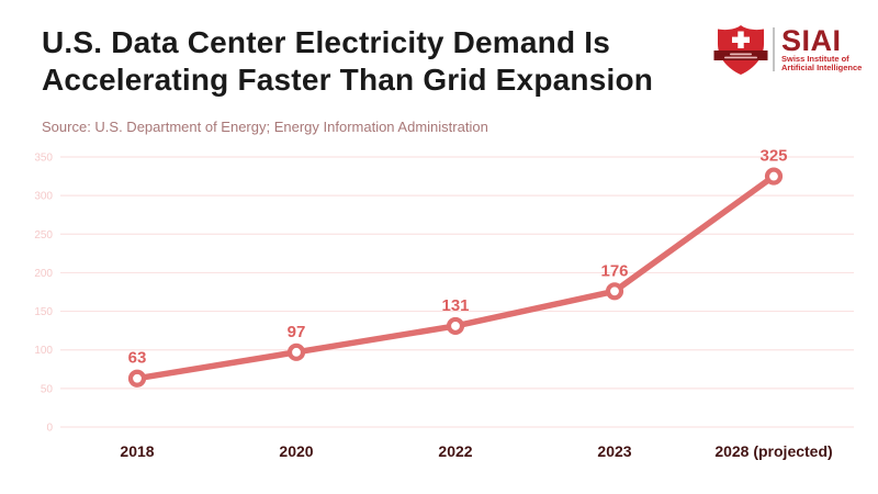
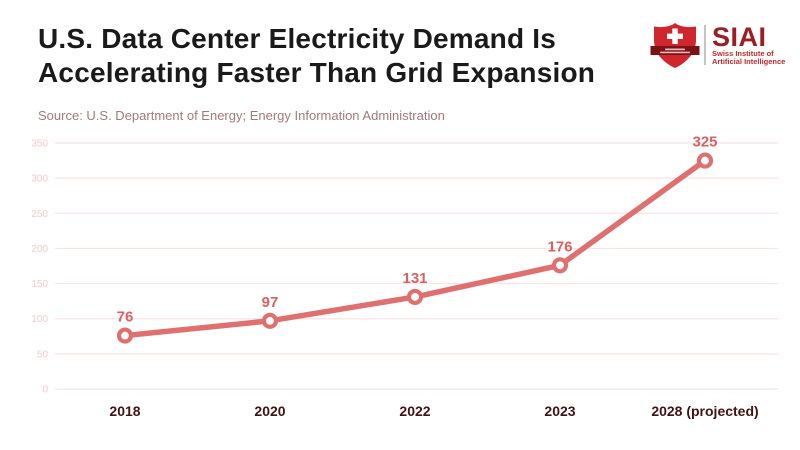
2018: 63 -> 76
